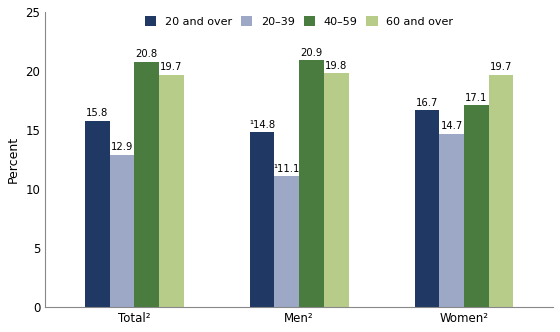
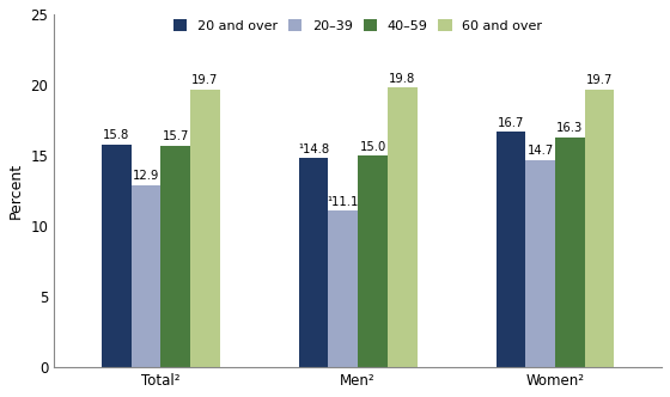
40–59/Total²: 20.8 -> 15.7
40–59/Men²: 20.9 -> 15.0
40–59/Women²: 17.1 -> 16.3
